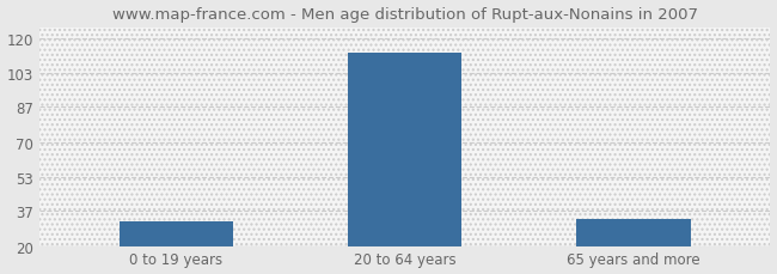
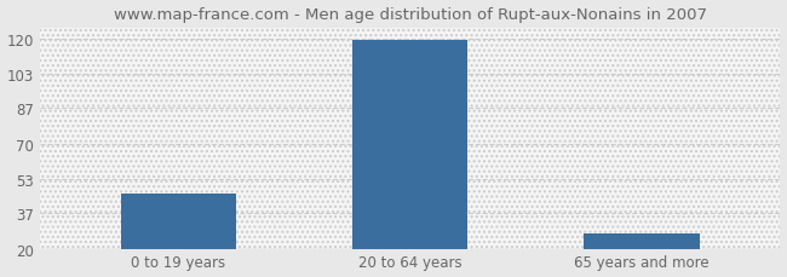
0 to 19 years: 32 -> 46
20 to 64 years: 113 -> 119
65 years and more: 33 -> 27
